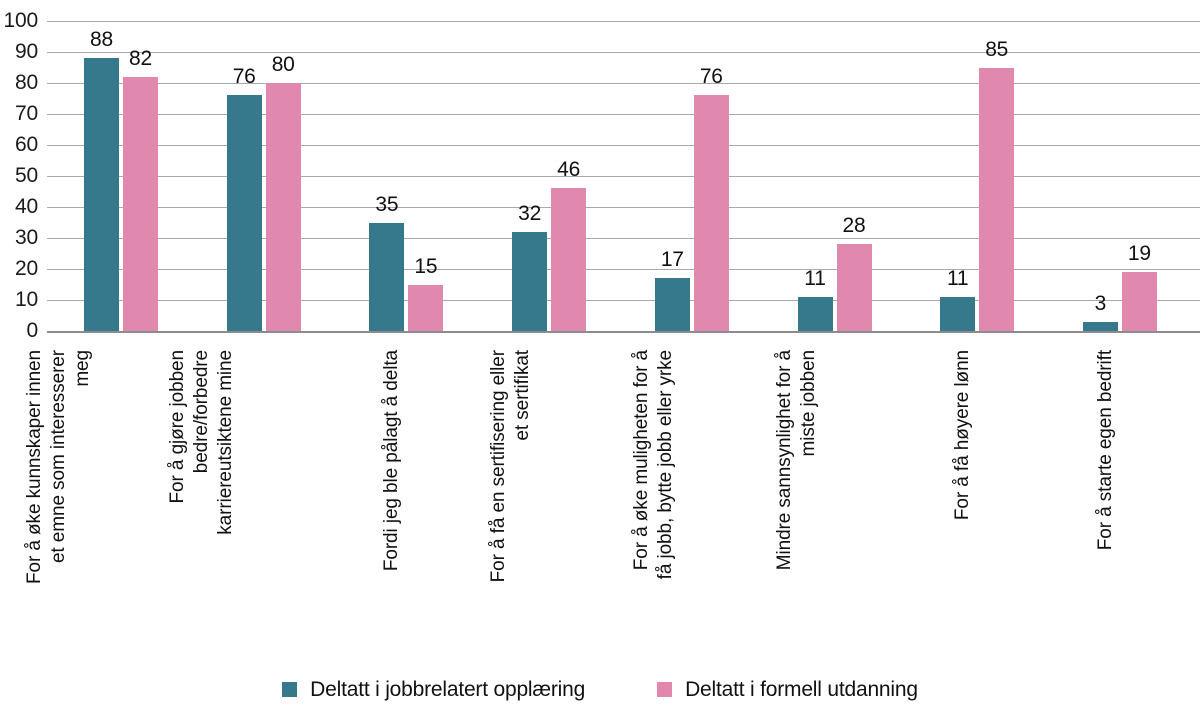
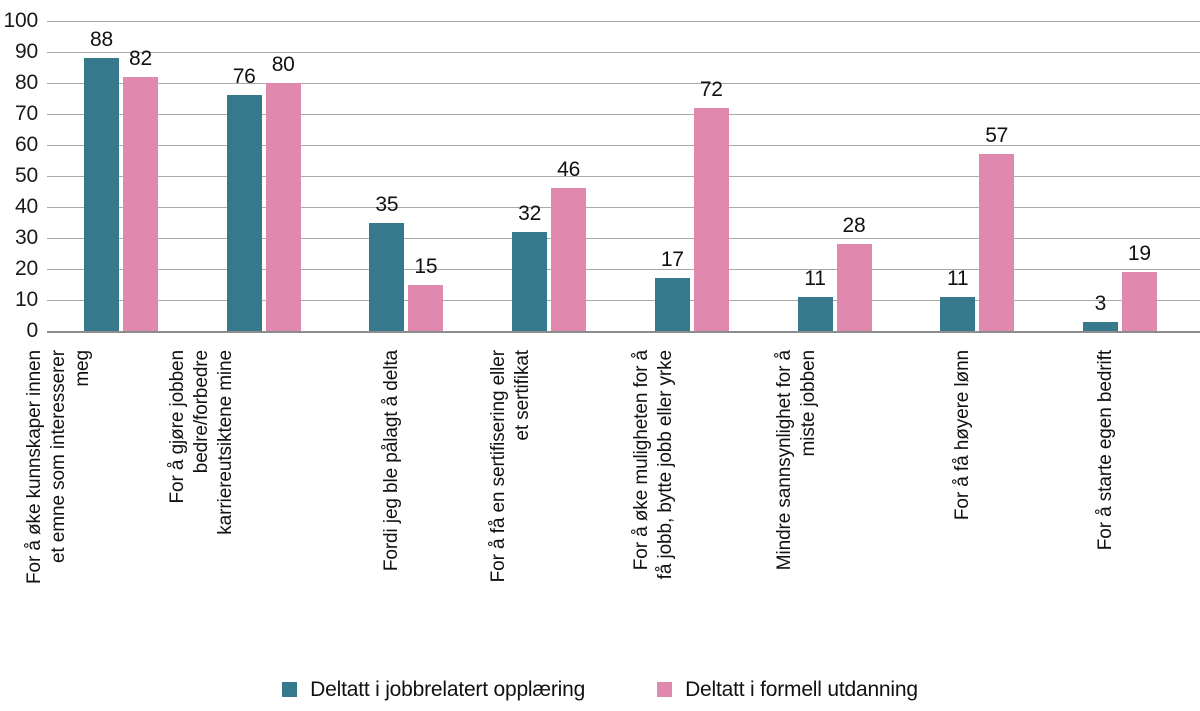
Deltatt i formell utdanning/For å øke muligheten for å få jobb, bytte jobb eller yrke: 76 -> 72
Deltatt i formell utdanning/For å få høyere lønn: 85 -> 57
